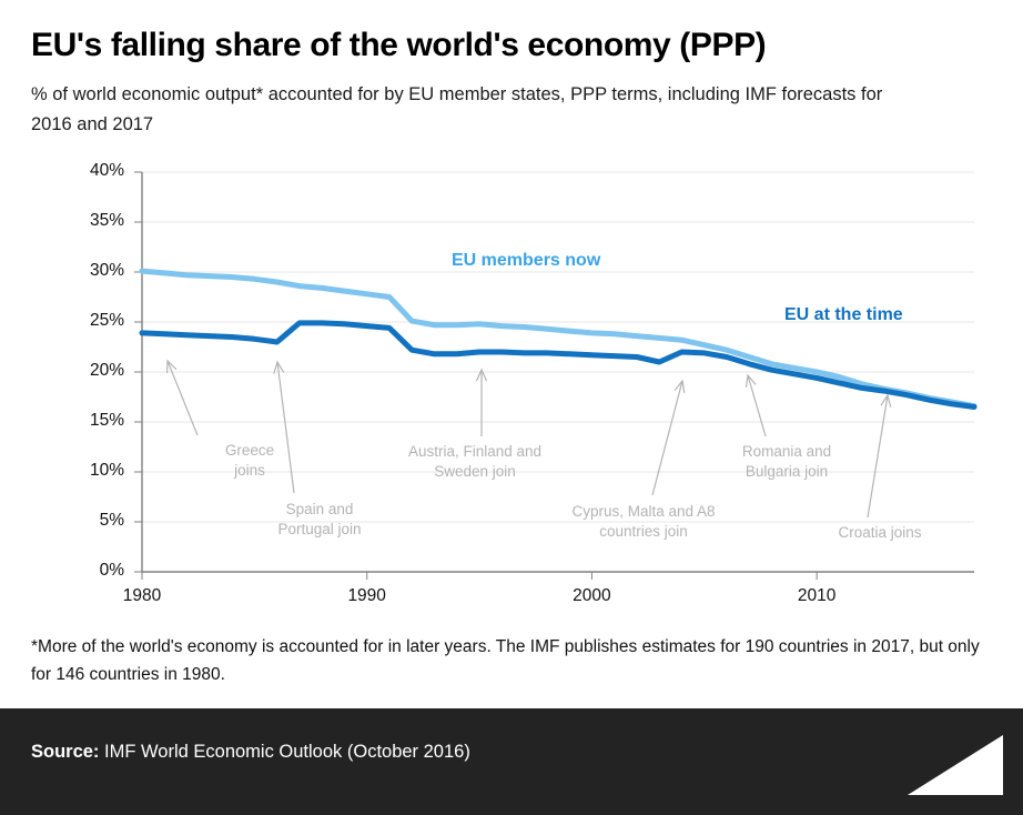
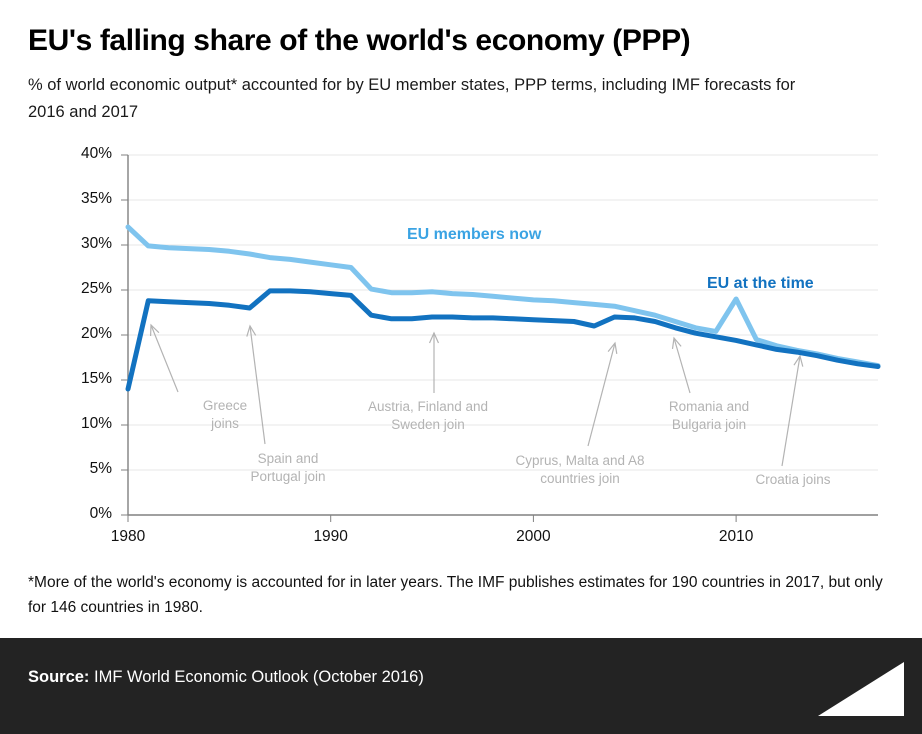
EU members now/1980: 30% -> 32%
EU at the time/1980: 24% -> 14%
EU members now/2010: 20% -> 24%
